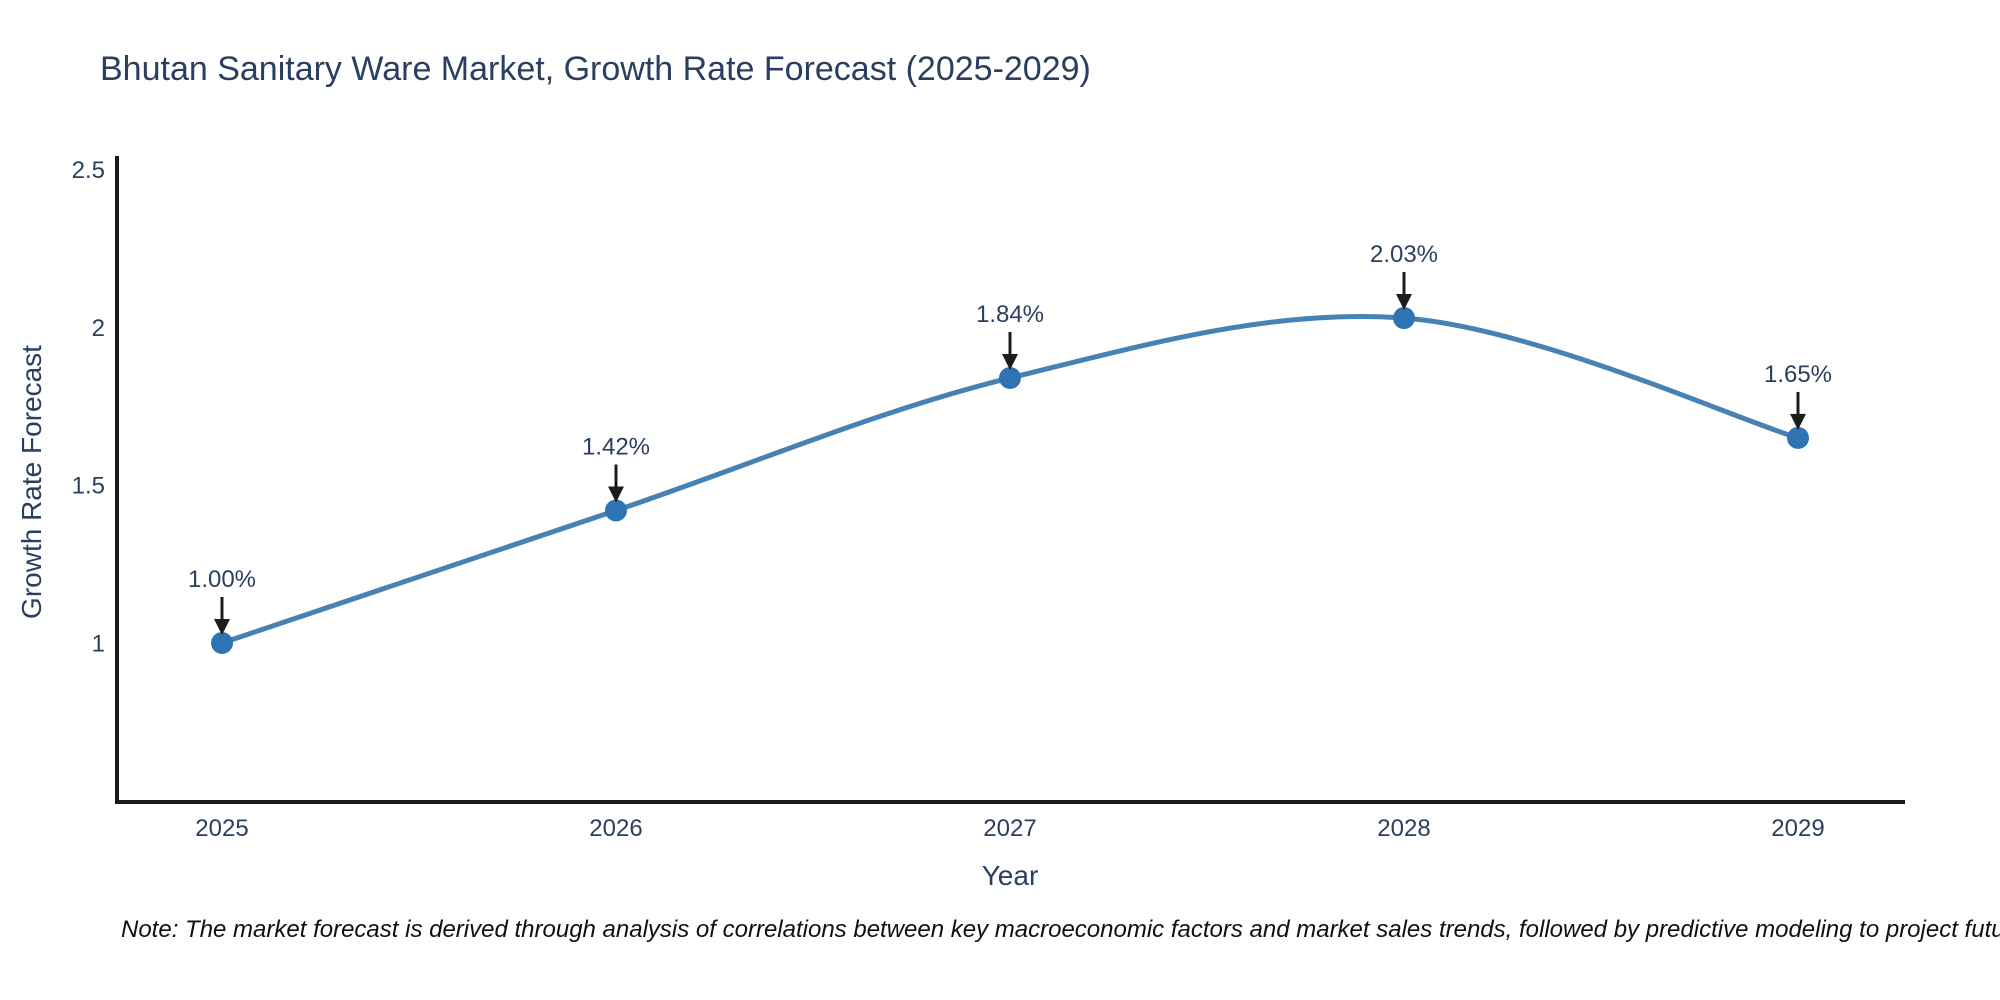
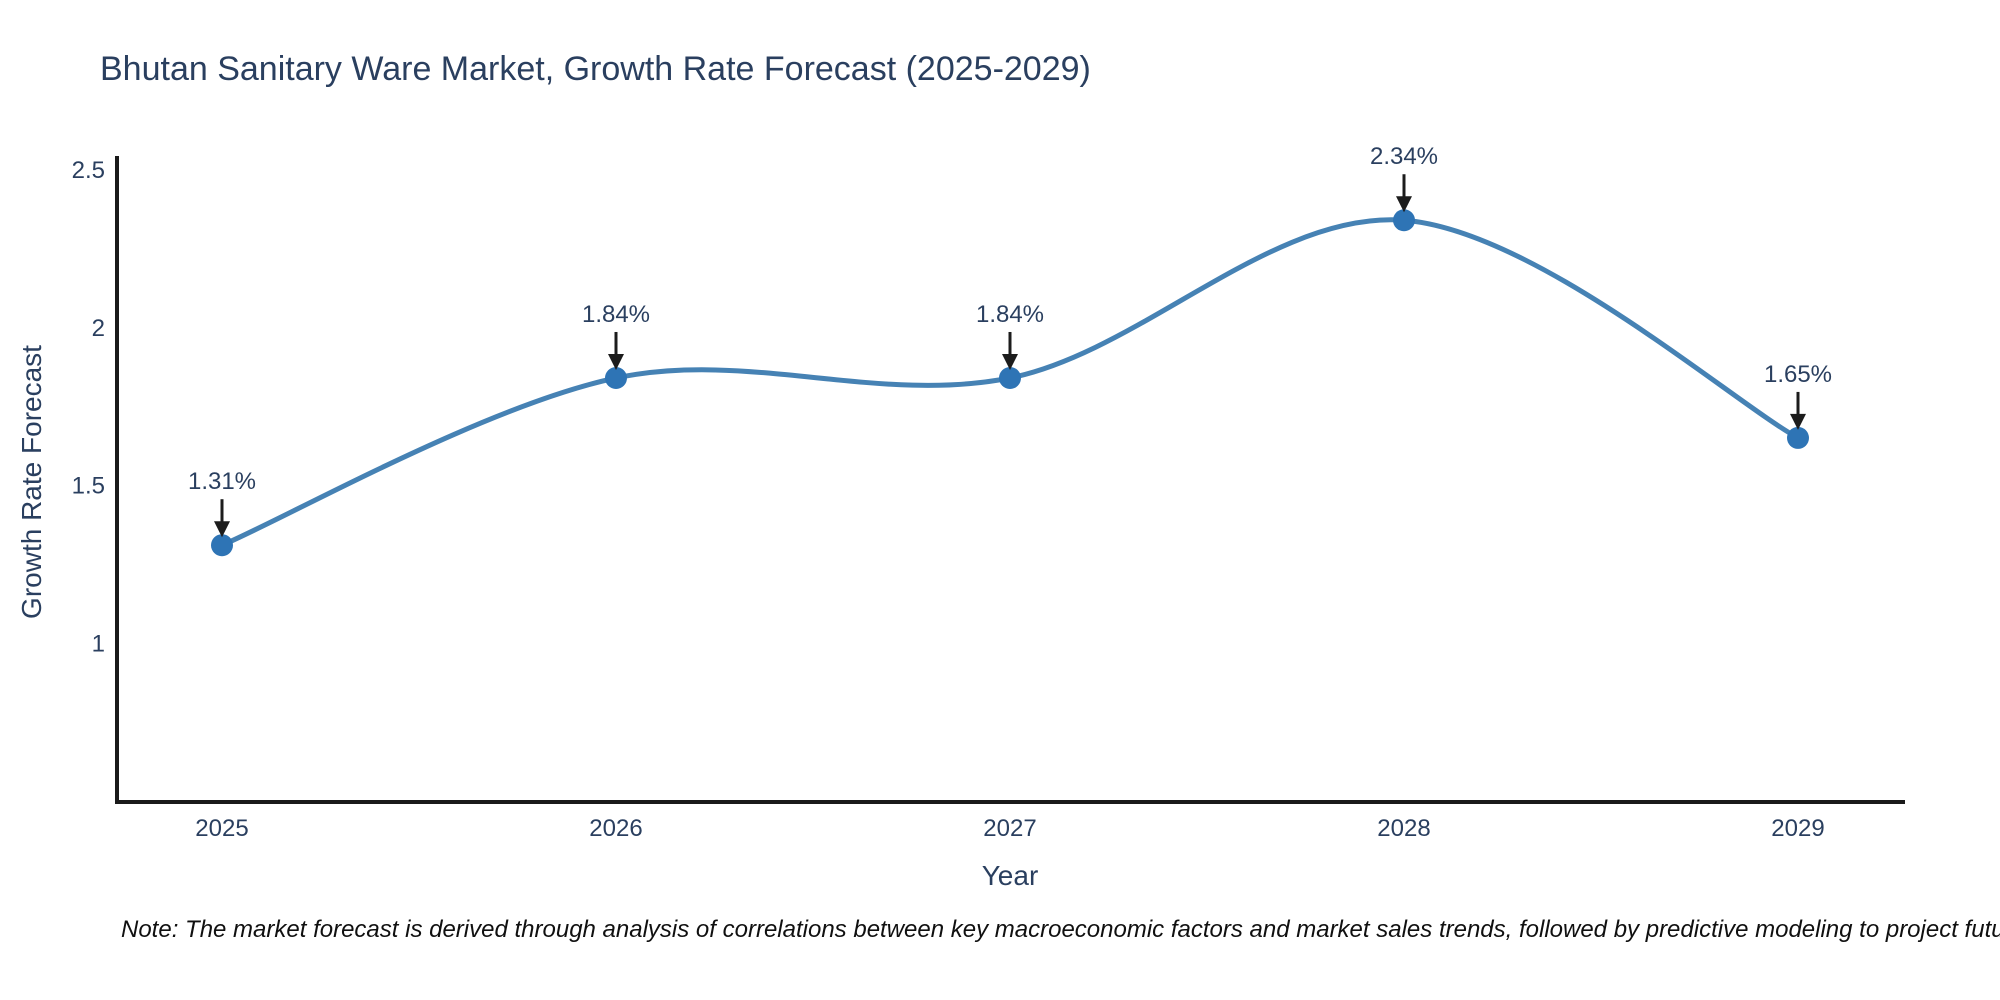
2025: 1.00% -> 1.31%
2026: 1.42% -> 1.84%
2028: 2.03% -> 2.34%
